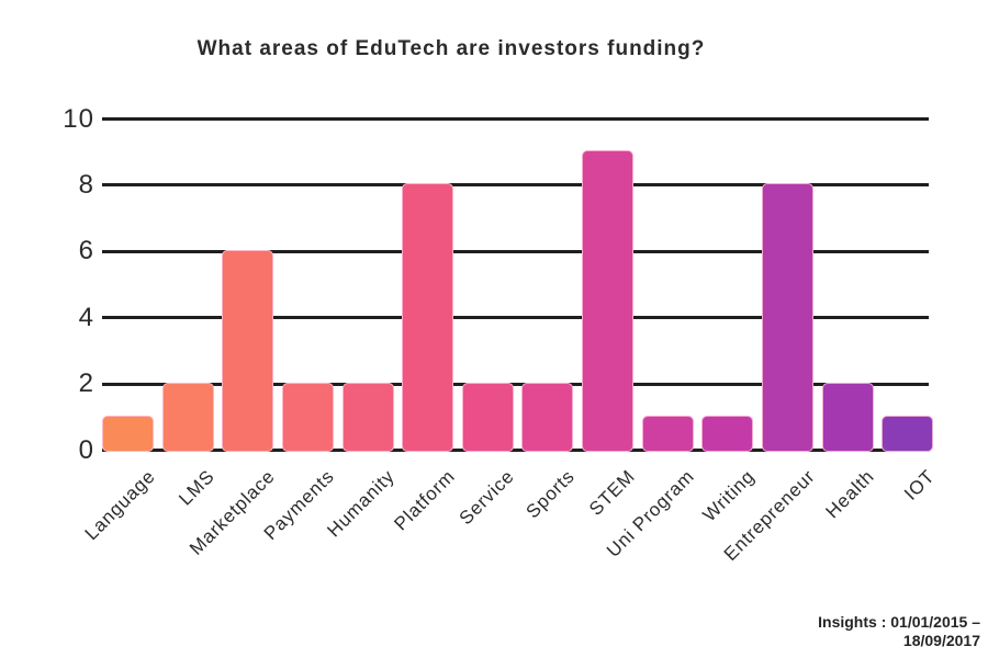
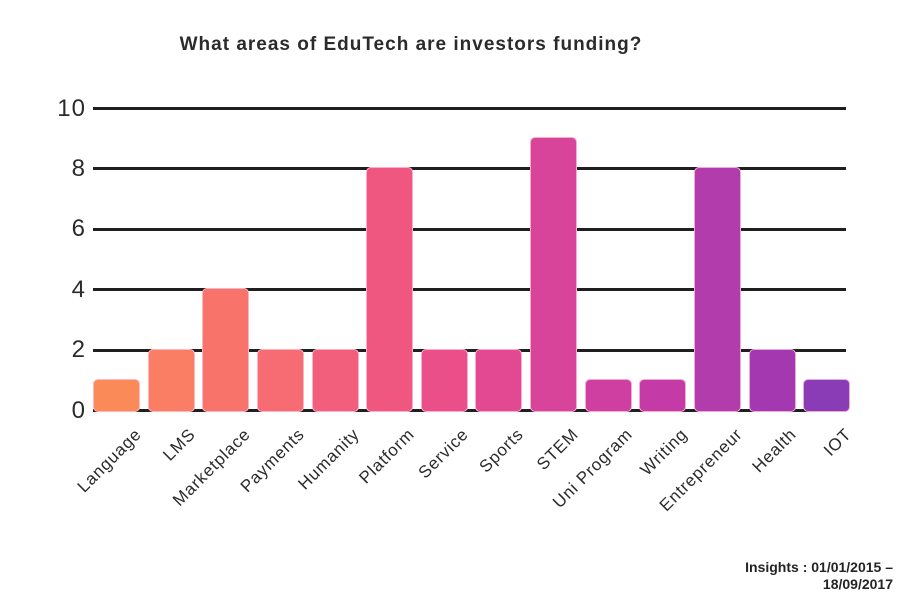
Marketplace: 6 -> 4
